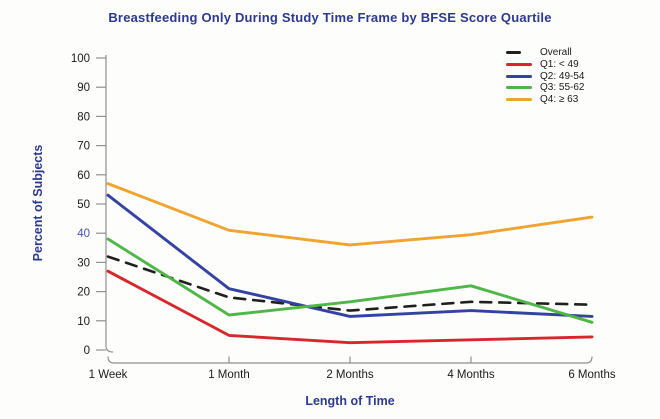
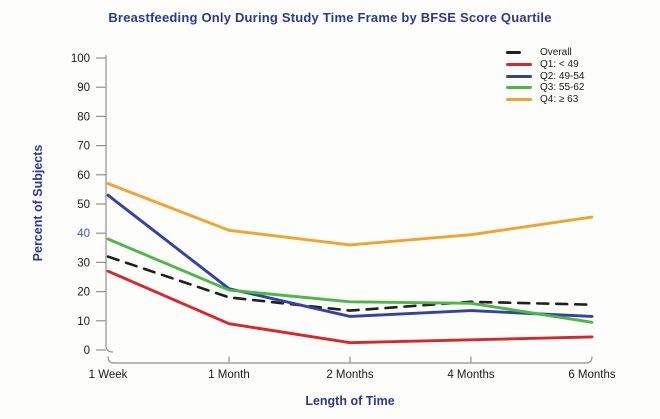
Q1: < 49/1 Month: 5 -> 9
Q3: 55-62/1 Month: 12 -> 20
Q3: 55-62/4 Months: 22 -> 16
